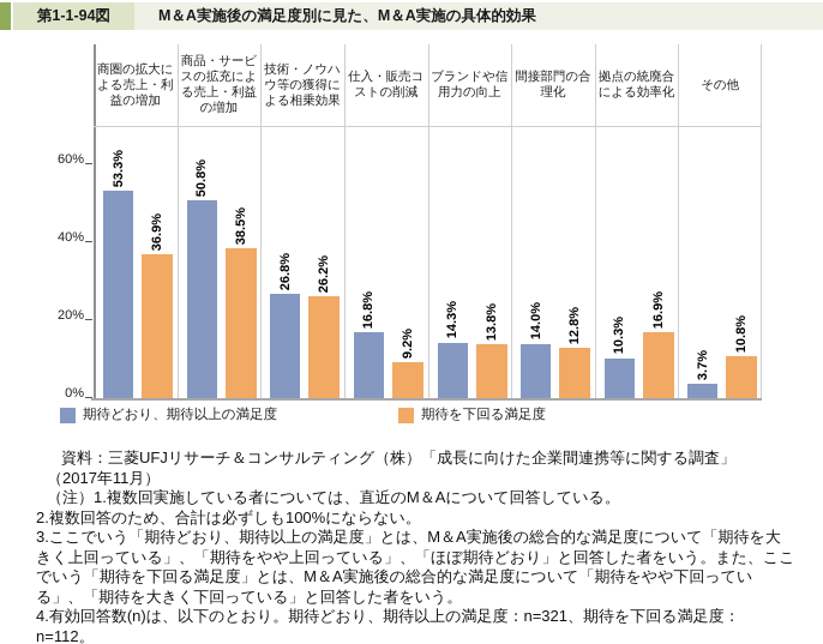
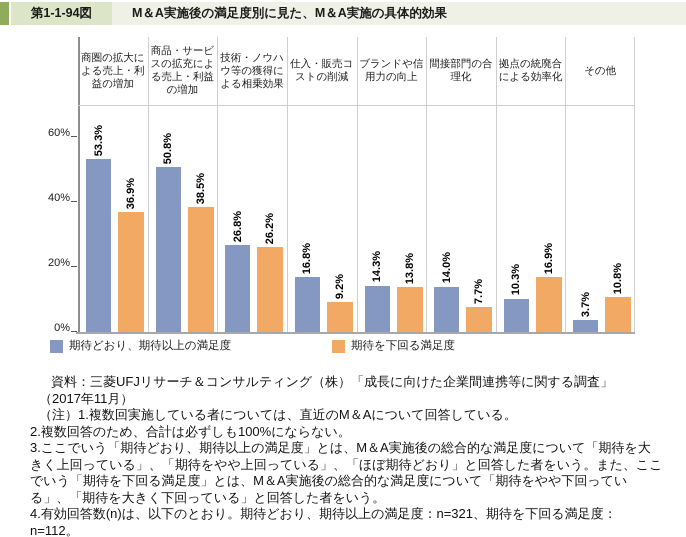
期待を下回る満足度/間接部門の合理化: 12.8% -> 7.7%
